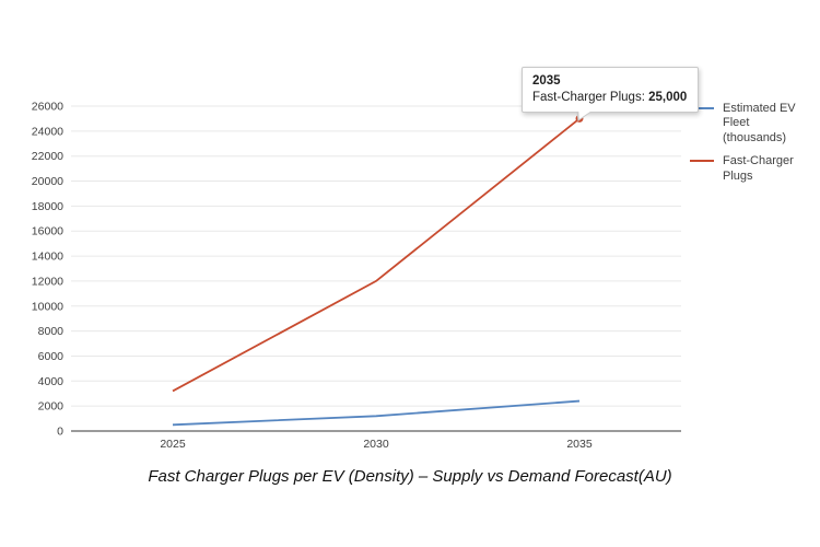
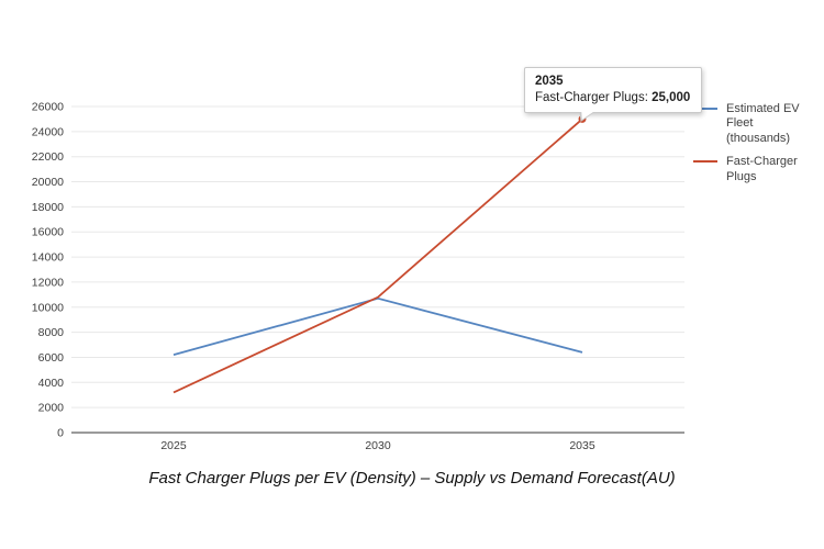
Estimated EV Fleet (thousands)/2025: 500 -> 6200
Estimated EV Fleet (thousands)/2030: 1200 -> 10700
Fast-Charger Plugs/2030: 12000 -> 10800
Estimated EV Fleet (thousands)/2035: 2400 -> 6400
